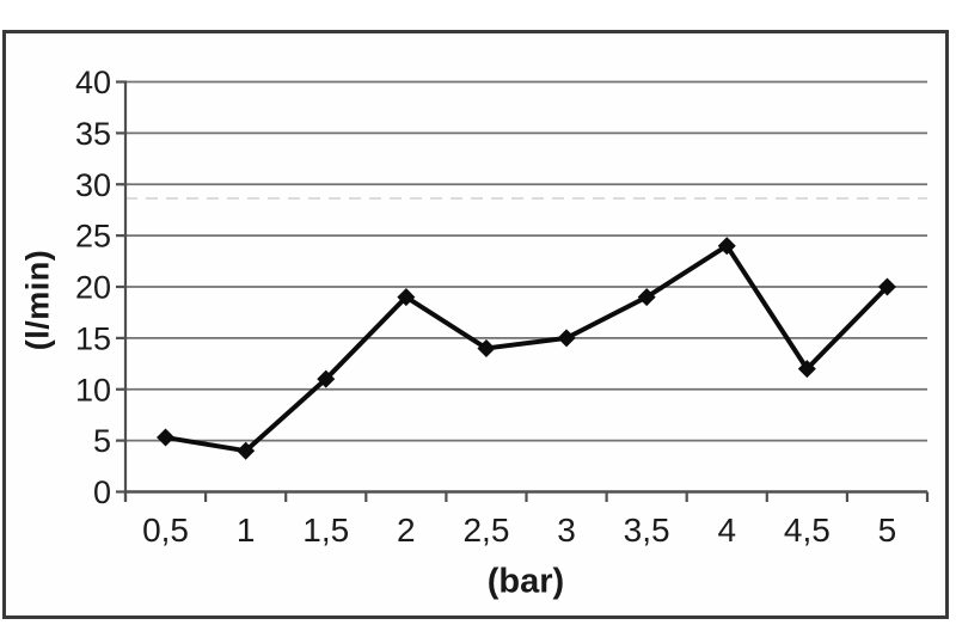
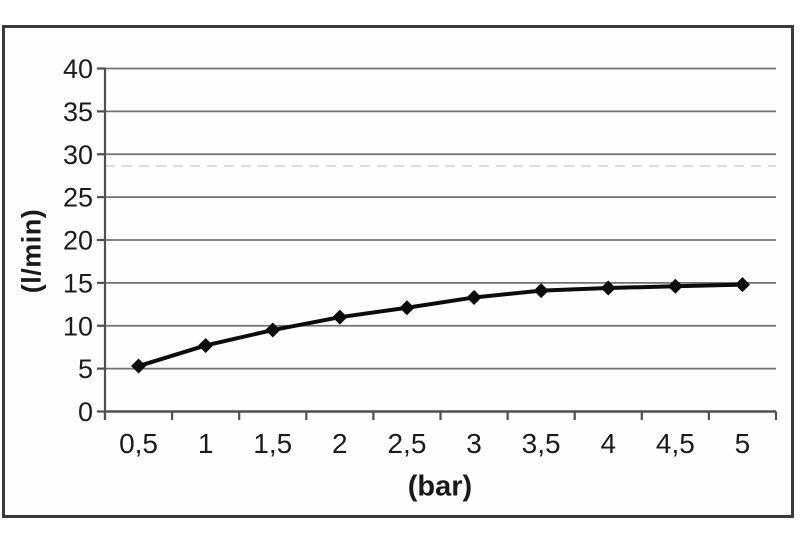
1: 4 -> 8
1,5: 11 -> 10
2: 19 -> 11
2,5: 14 -> 12
3: 15 -> 13
3,5: 19 -> 14
4: 24 -> 14
4,5: 12 -> 15
5: 20 -> 15
